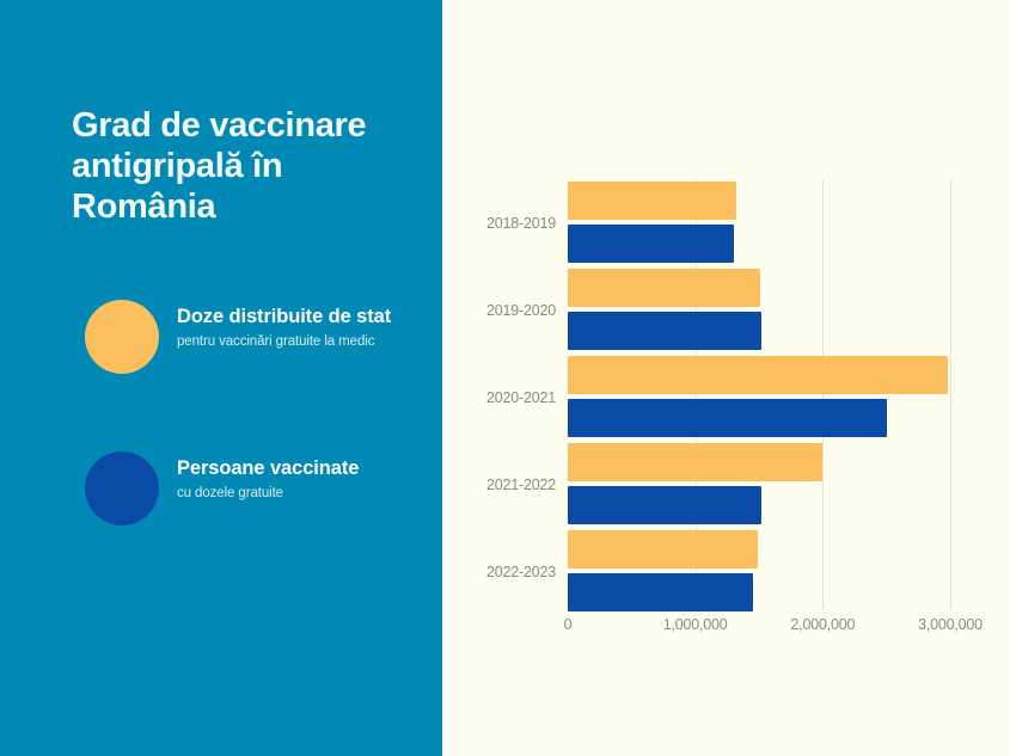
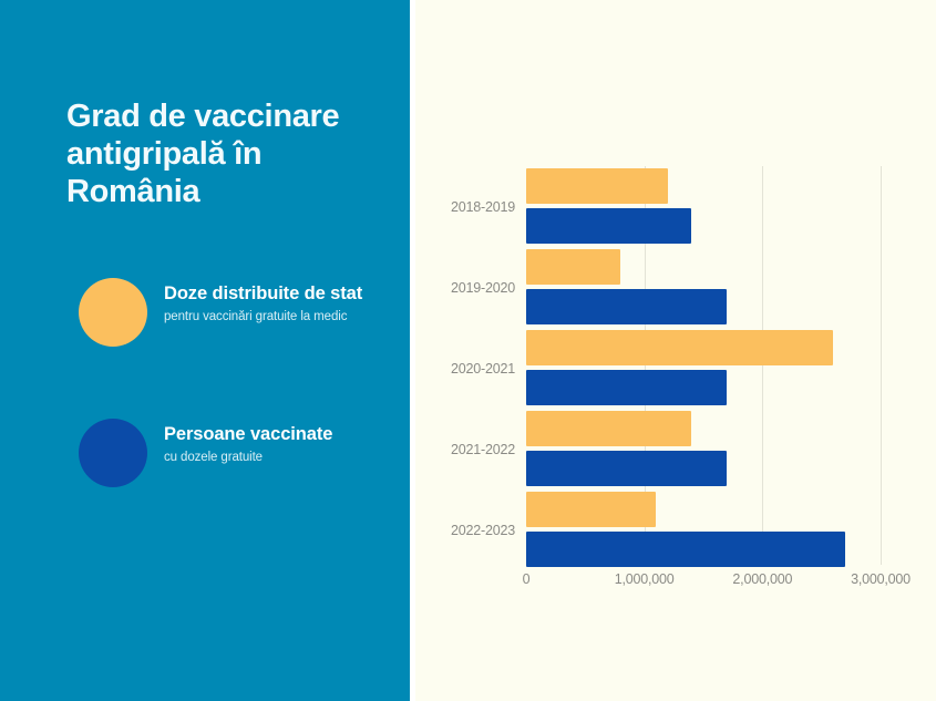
Doze distribuite de stat/2018-2019: 1300000 -> 1200000
Persoane vaccinate/2018-2019: 1300000 -> 1400000
Doze distribuite de stat/2019-2020: 1500000 -> 800000
Persoane vaccinate/2019-2020: 1500000 -> 1700000
Doze distribuite de stat/2020-2021: 3000000 -> 2600000
Persoane vaccinate/2020-2021: 2500000 -> 1700000
Doze distribuite de stat/2021-2022: 2000000 -> 1400000
Persoane vaccinate/2021-2022: 1500000 -> 1700000
Doze distribuite de stat/2022-2023: 1500000 -> 1100000
Persoane vaccinate/2022-2023: 1400000 -> 2700000
